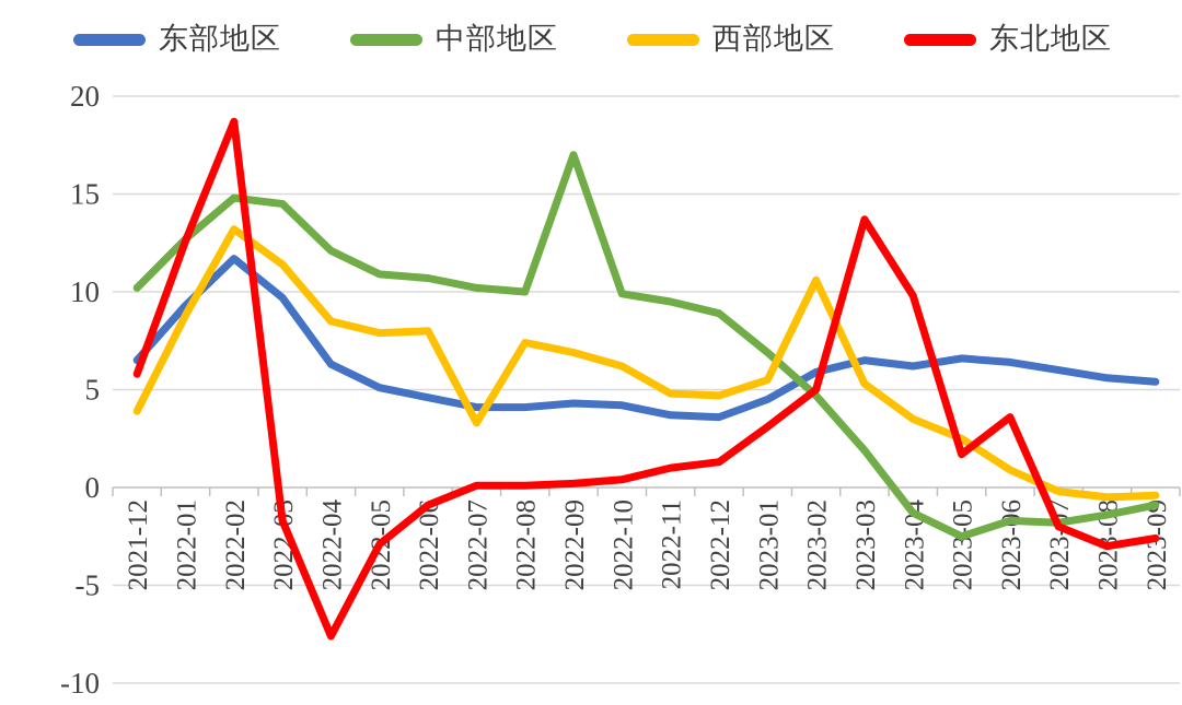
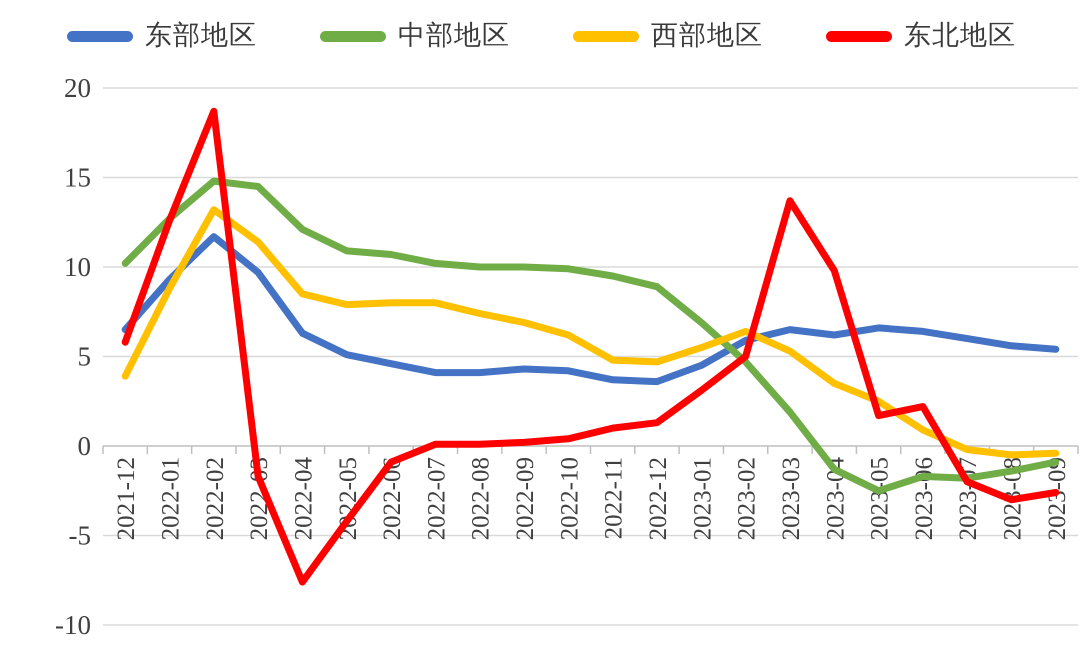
东北地区/2022-05: -2.9 -> -4.2
西部地区/2022-07: 3.3 -> 8.0
中部地区/2022-09: 17.0 -> 10.0
西部地区/2023-02: 10.6 -> 6.4
东北地区/2023-06: 3.6 -> 2.2
